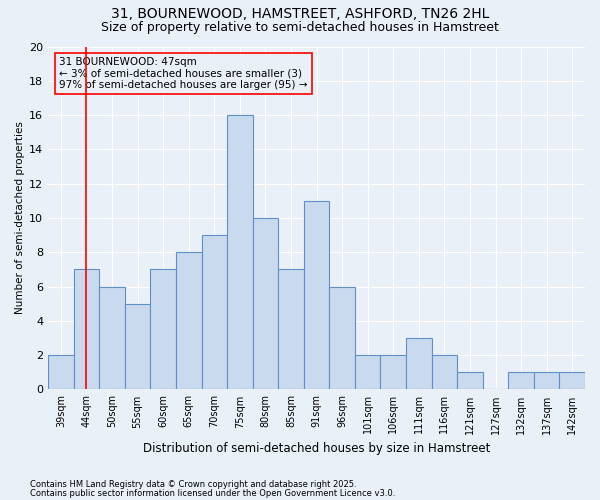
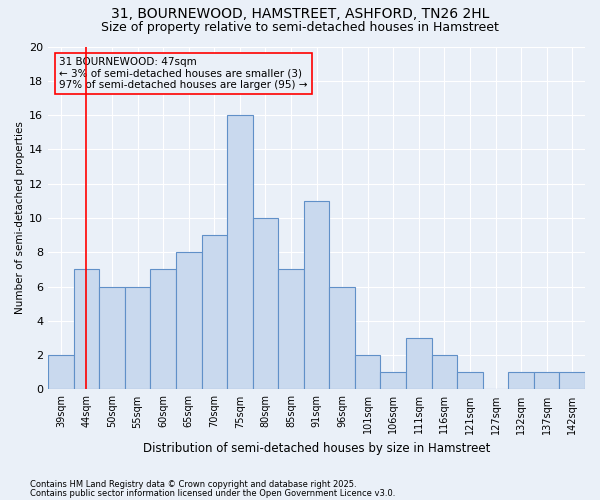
55sqm: 5 -> 6
106sqm: 2 -> 1
